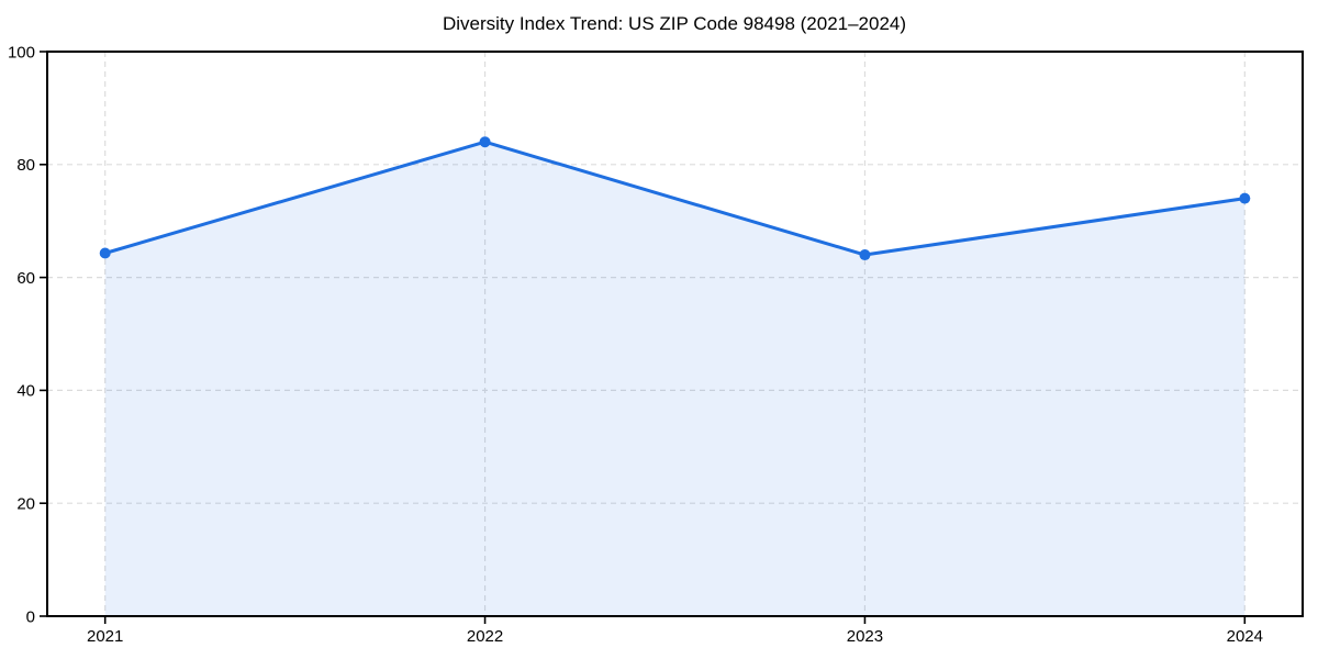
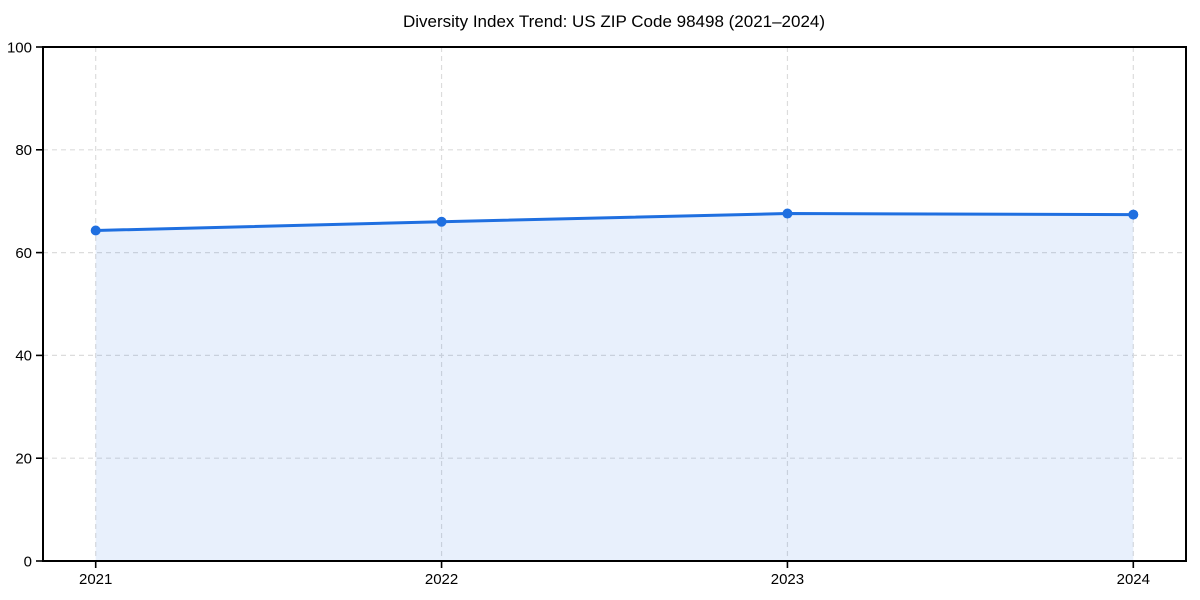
2022: 84 -> 66
2023: 64 -> 68
2024: 74 -> 67
